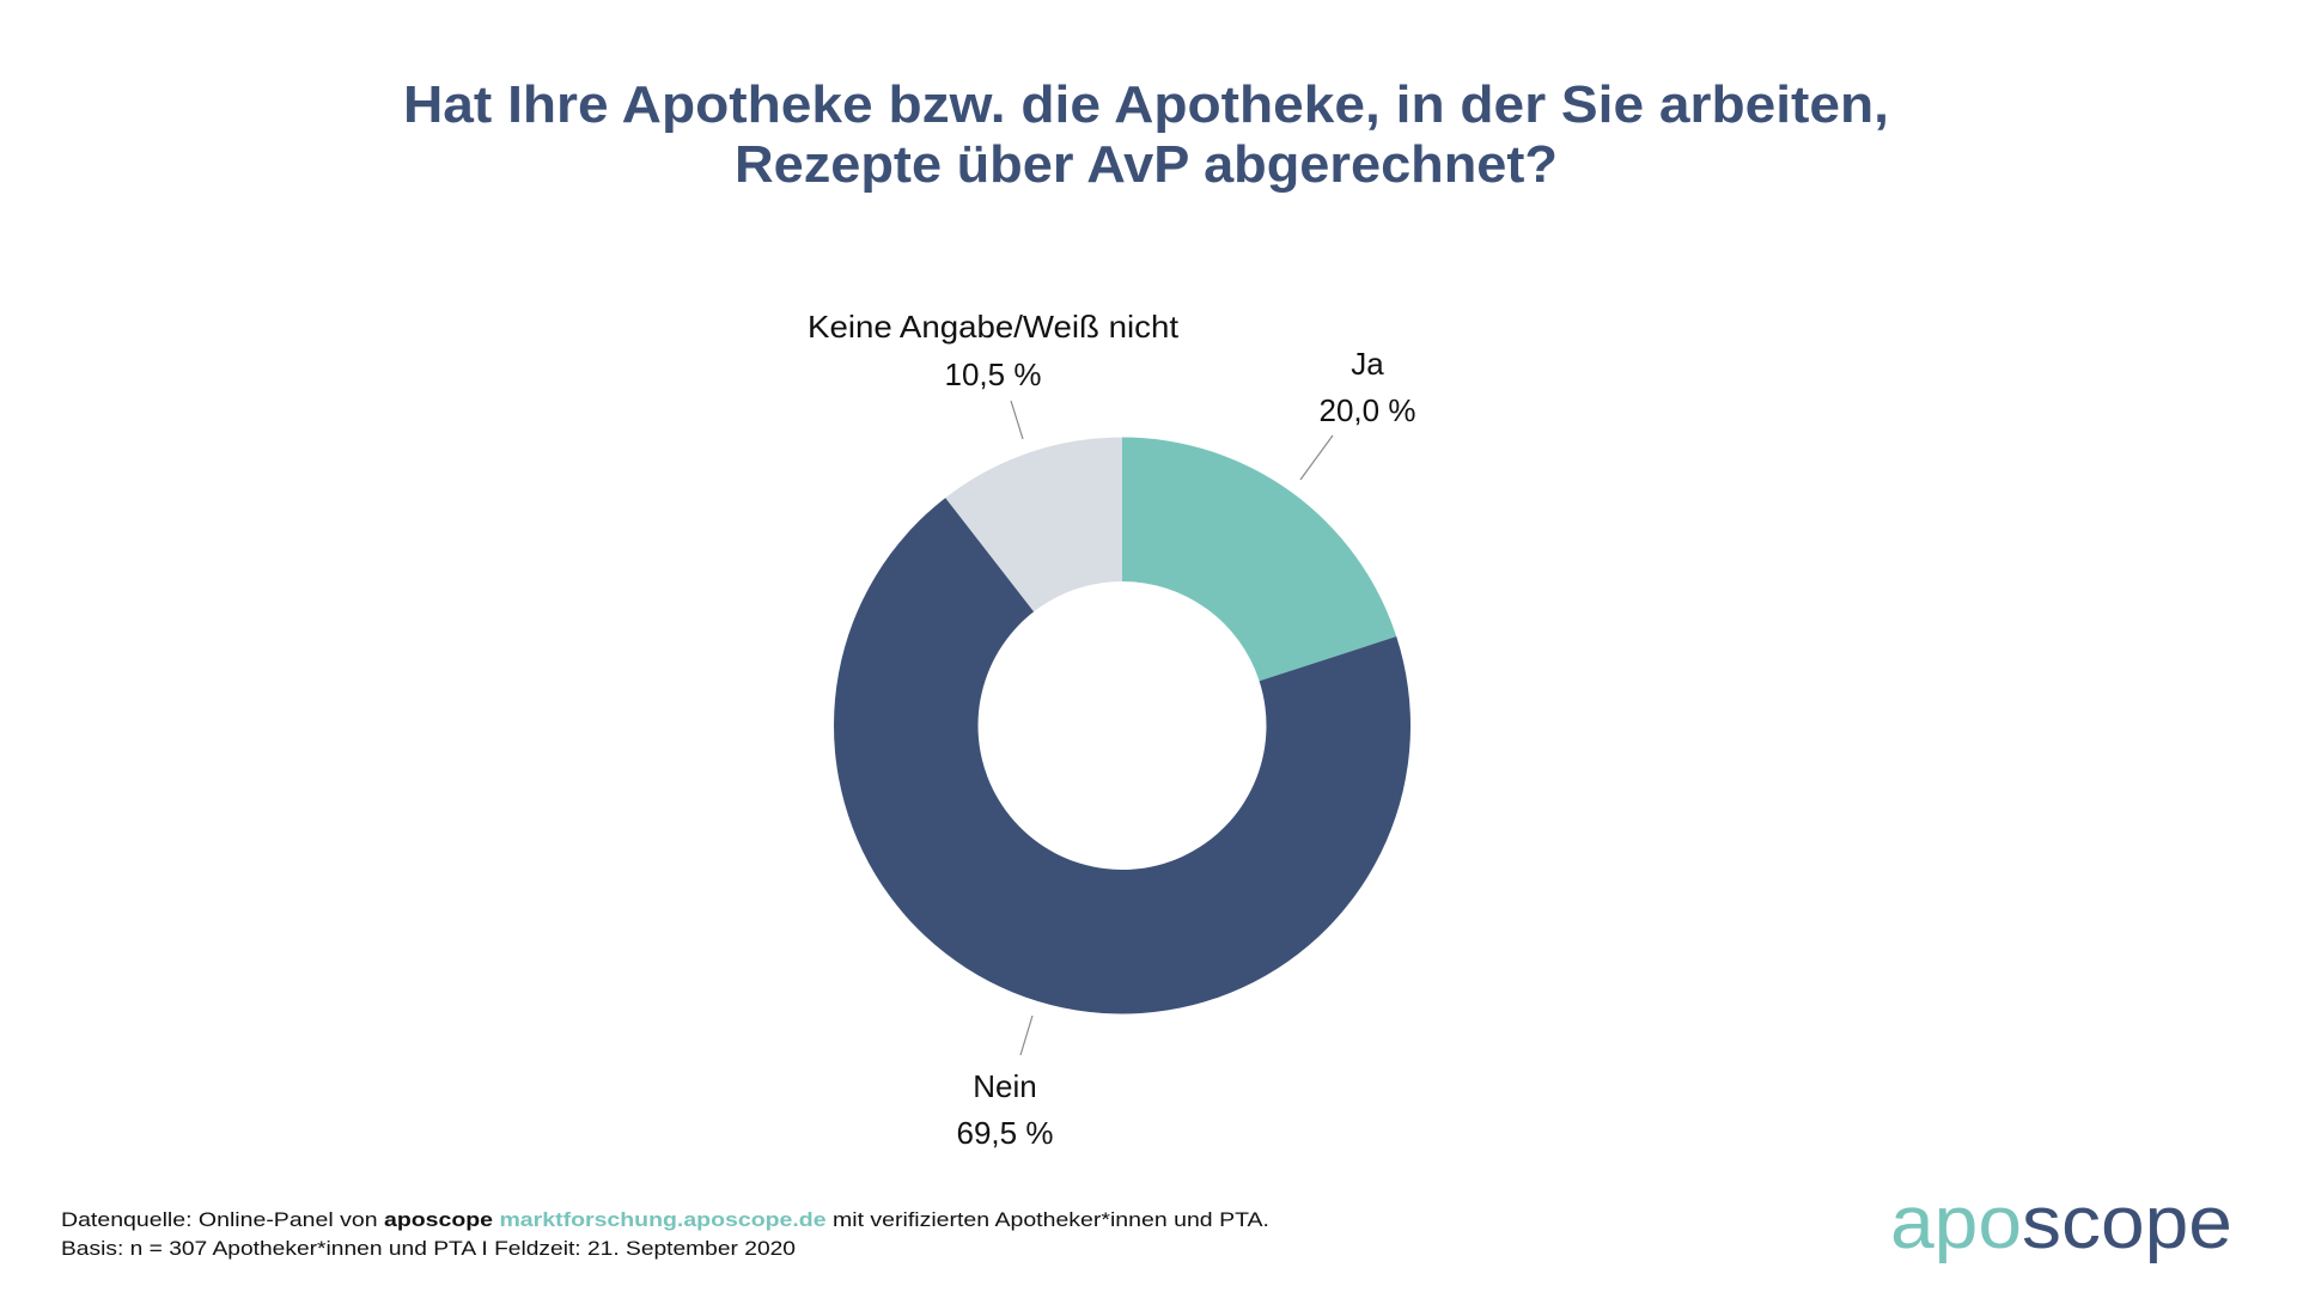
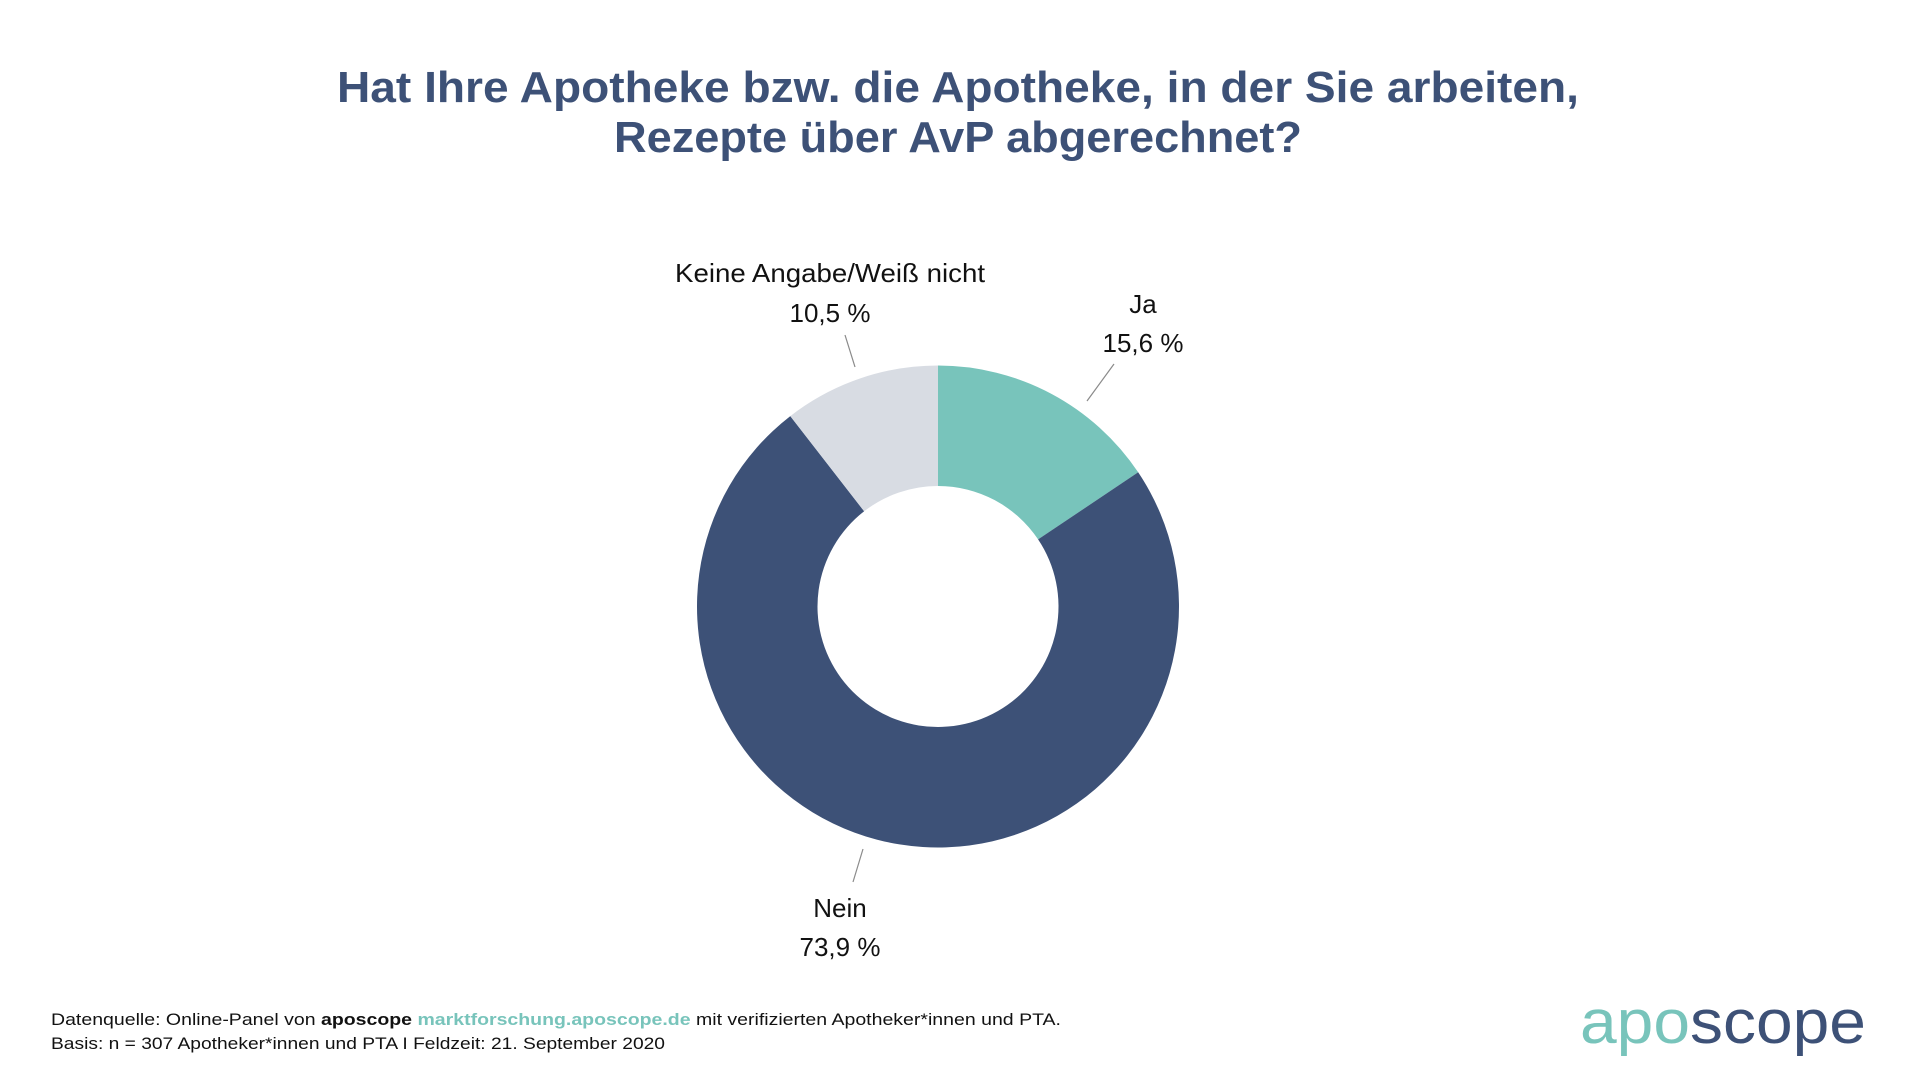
Ja: 20,0 -> 15,6
Nein: 69,5 -> 73,9
